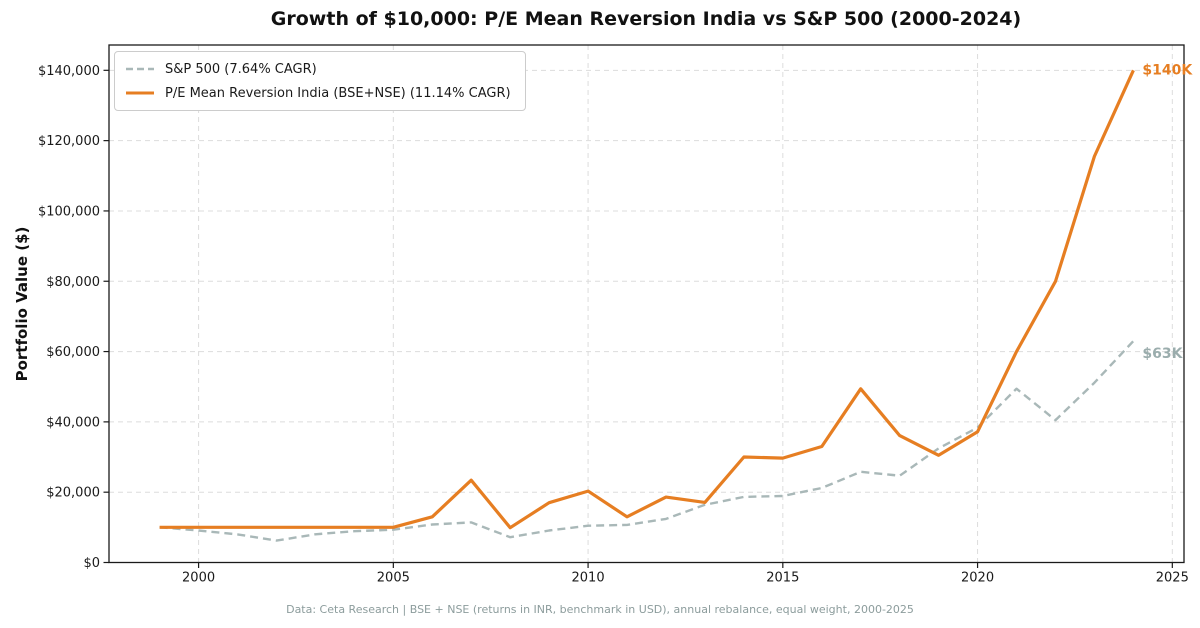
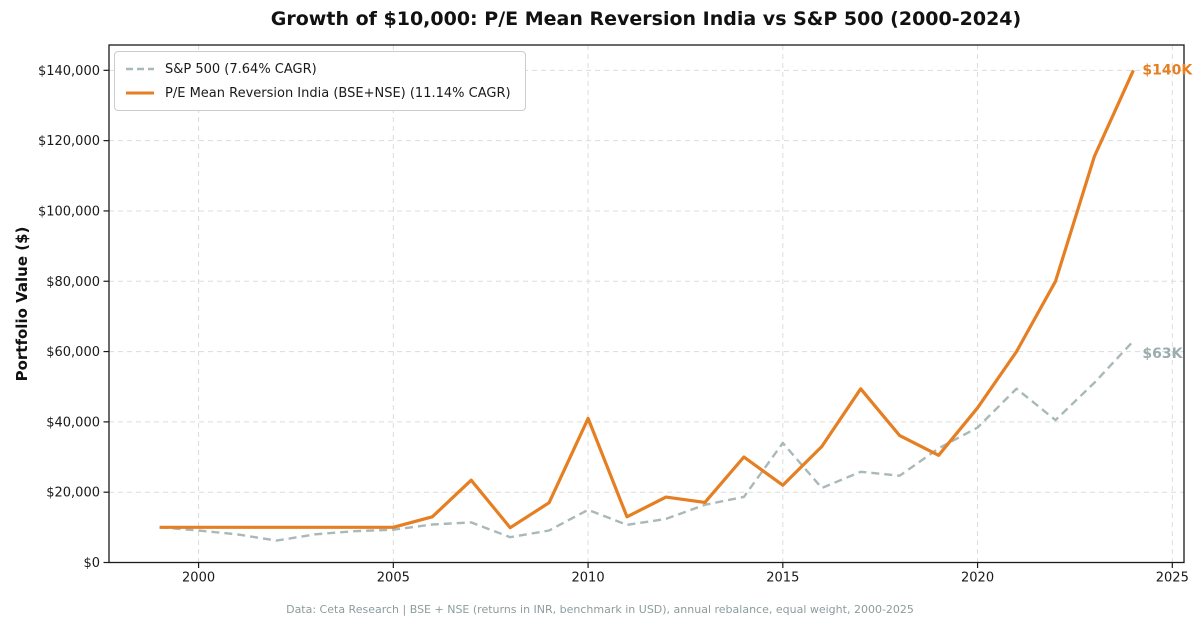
S&P 500 (7.64% CAGR)/2010: $10000 -> $15000
P/E Mean Reversion India (BSE+NSE) (11.14% CAGR)/2010: $20000 -> $41000
S&P 500 (7.64% CAGR)/2015: $19000 -> $34000
P/E Mean Reversion India (BSE+NSE) (11.14% CAGR)/2015: $30000 -> $22000
P/E Mean Reversion India (BSE+NSE) (11.14% CAGR)/2020: $37000 -> $44000
